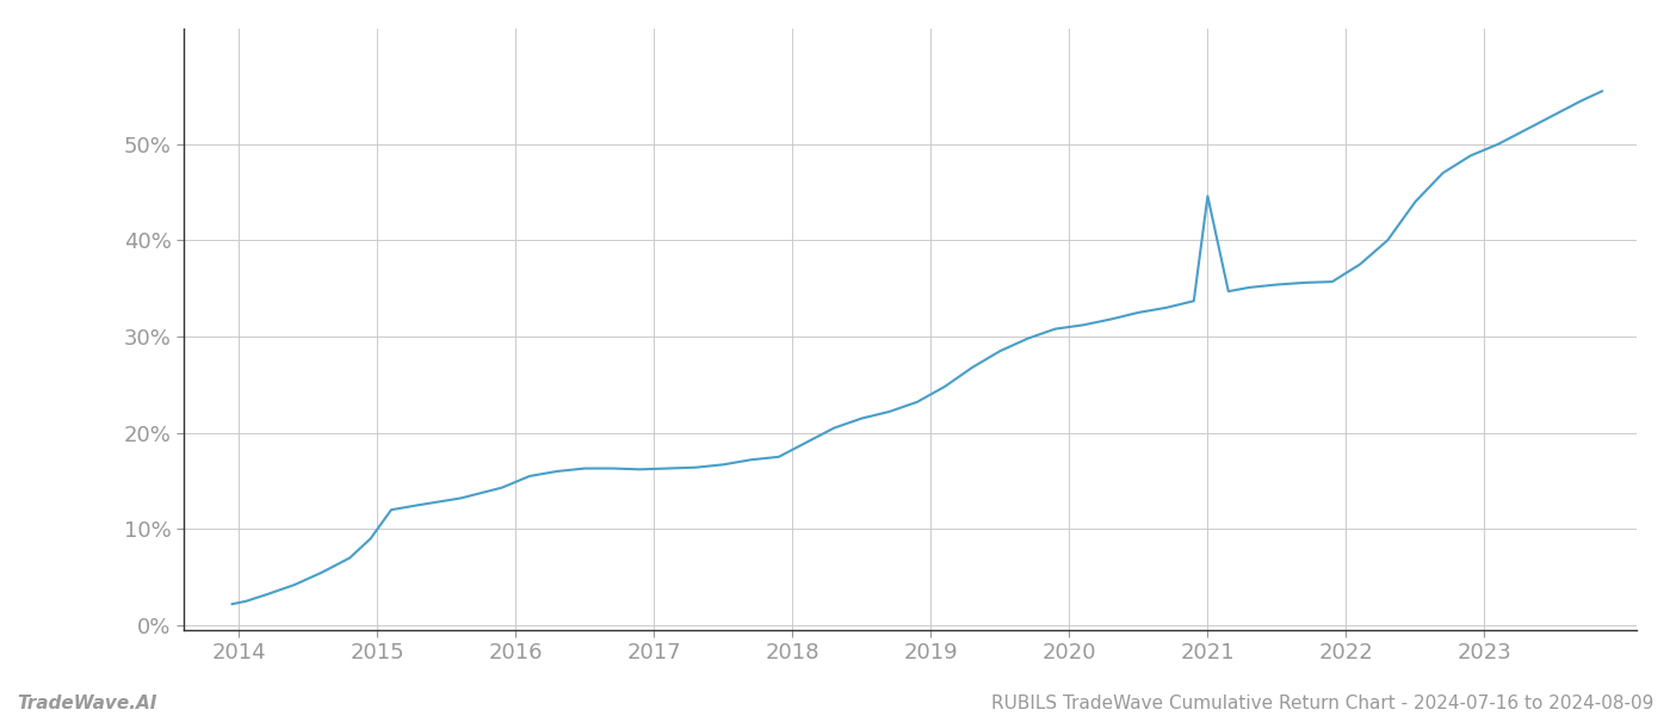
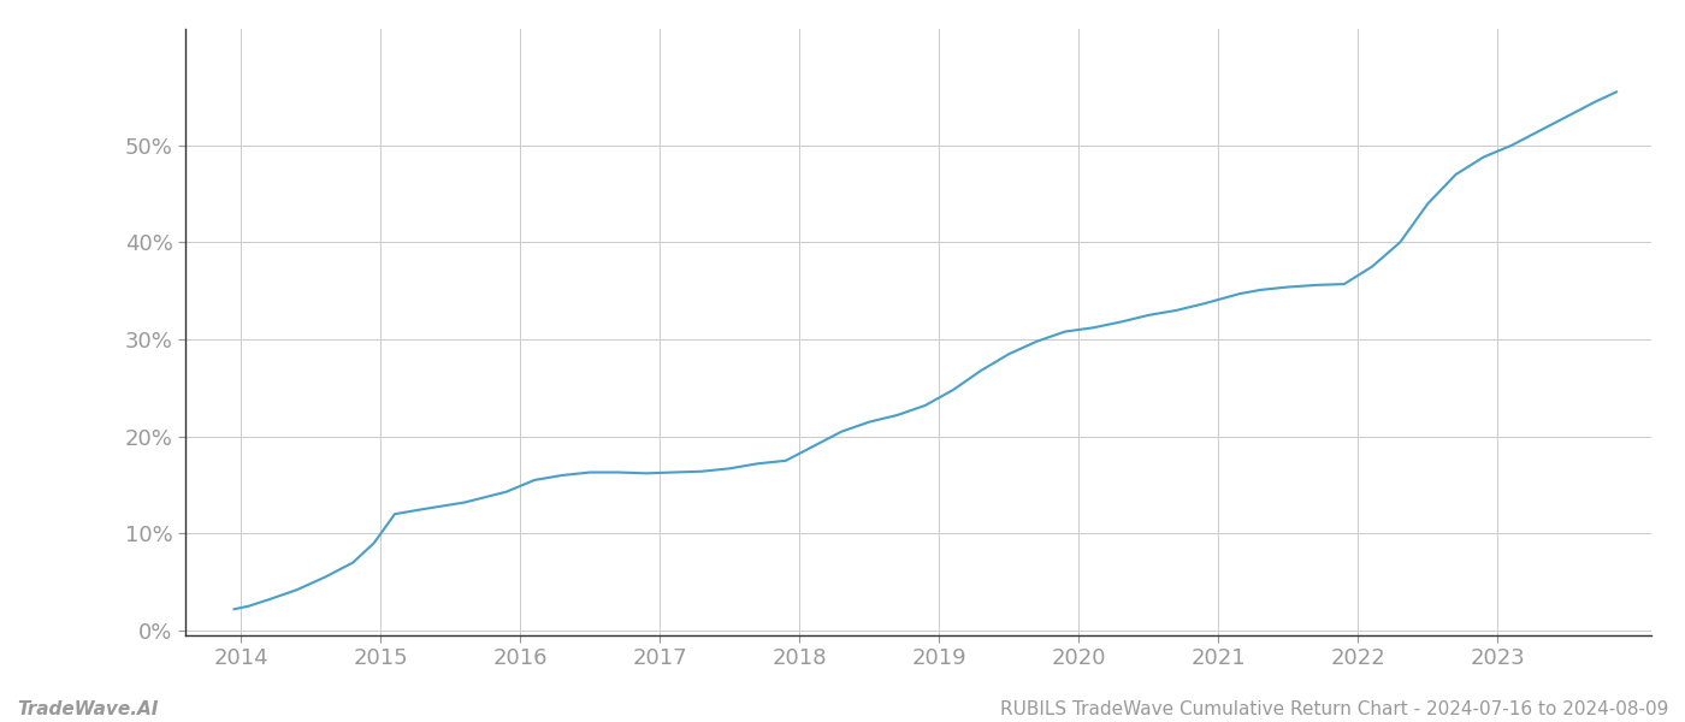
2021: 44.6% -> 34.1%
